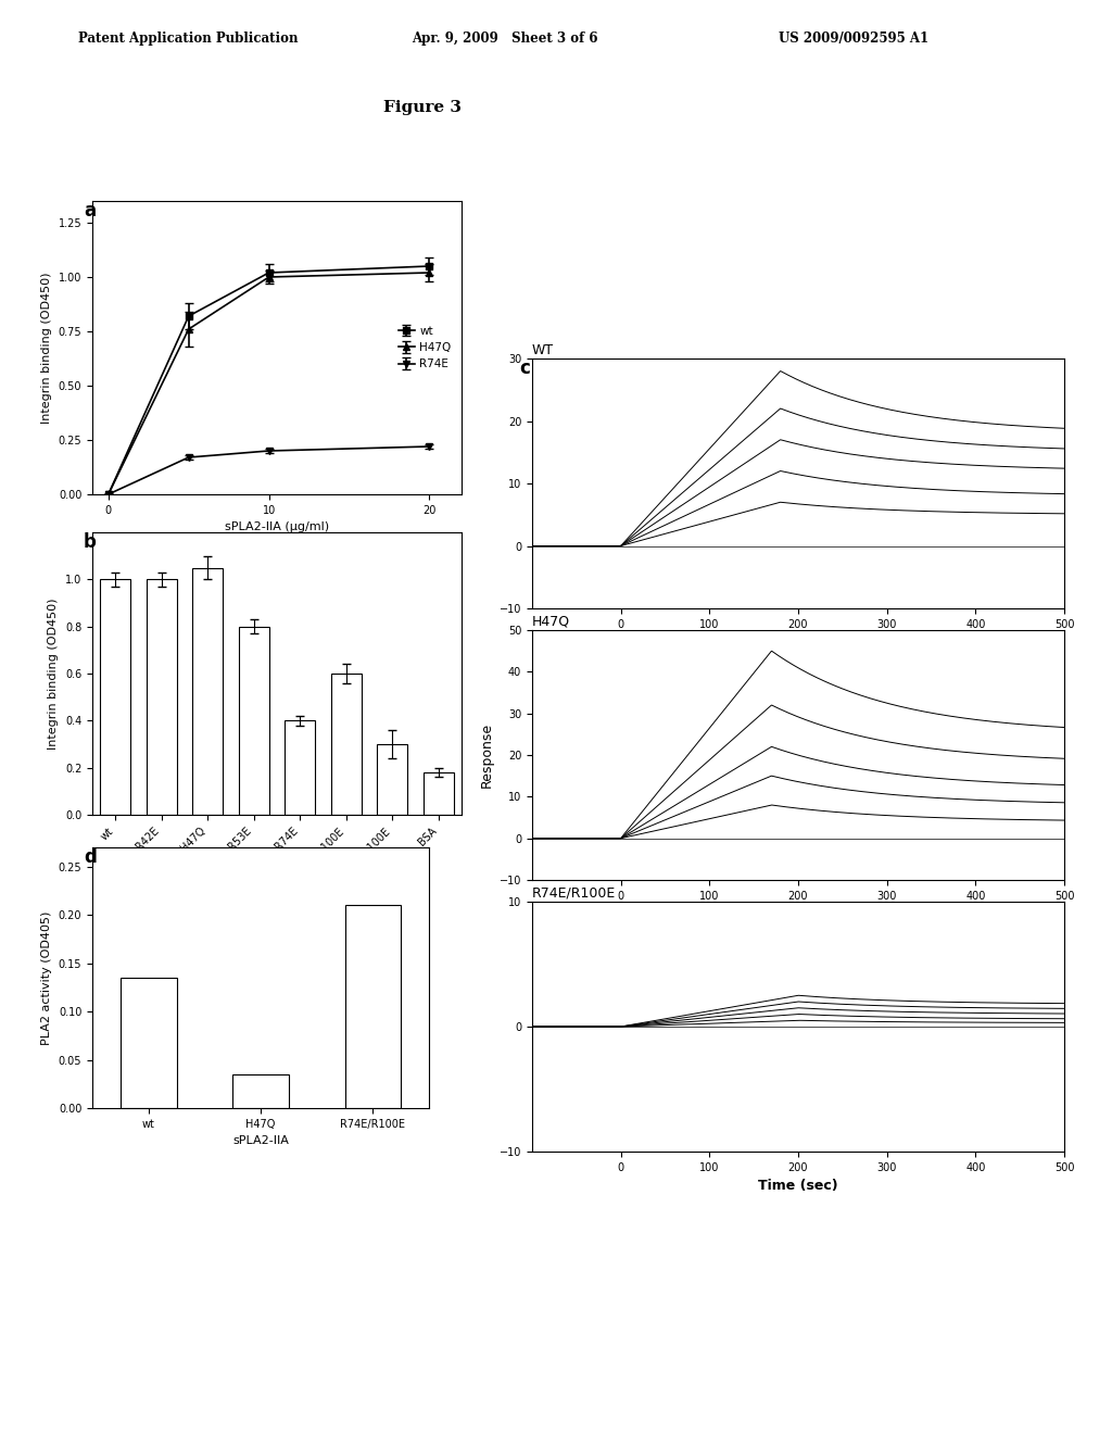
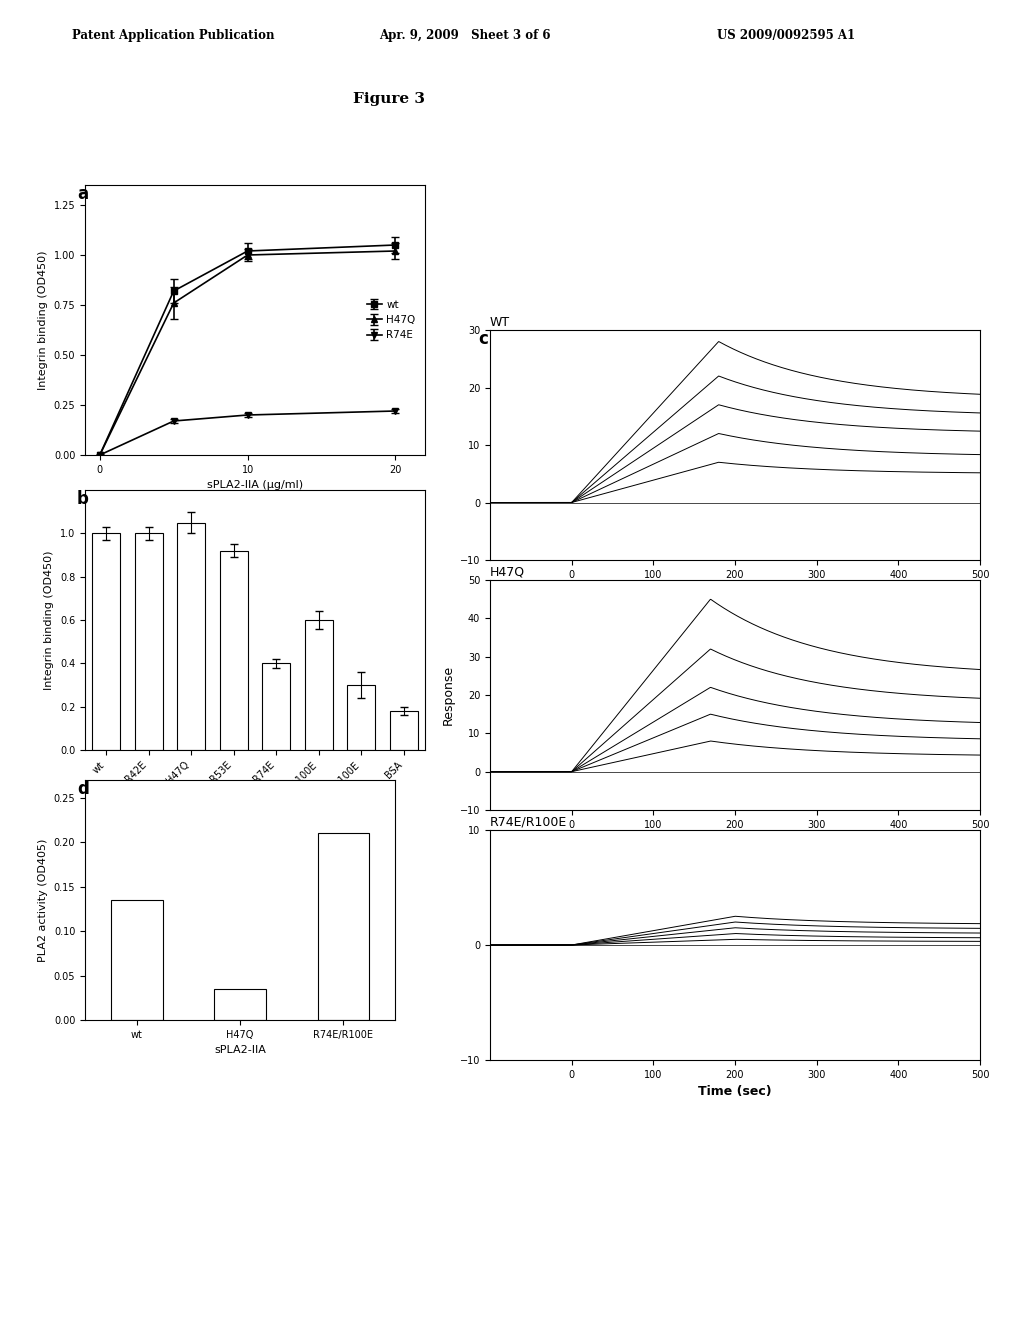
R53E: 0.80 -> 0.92
